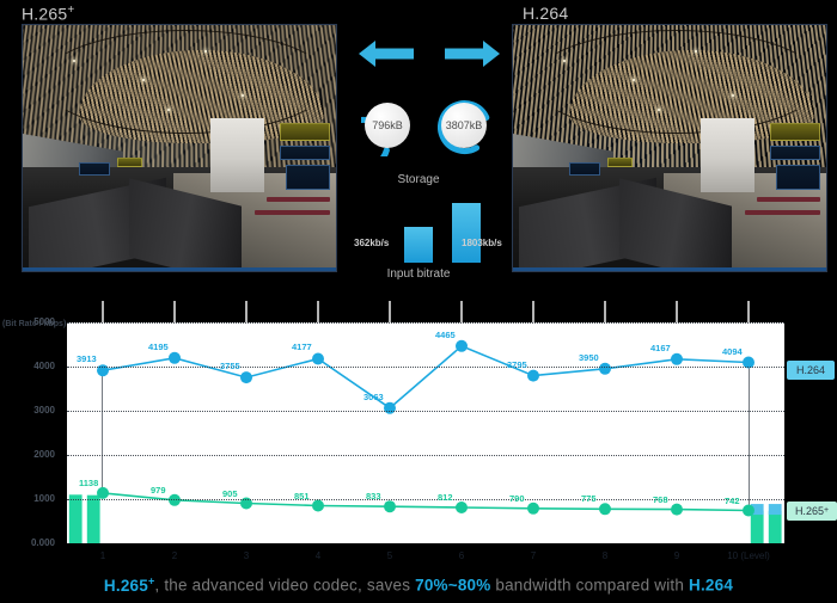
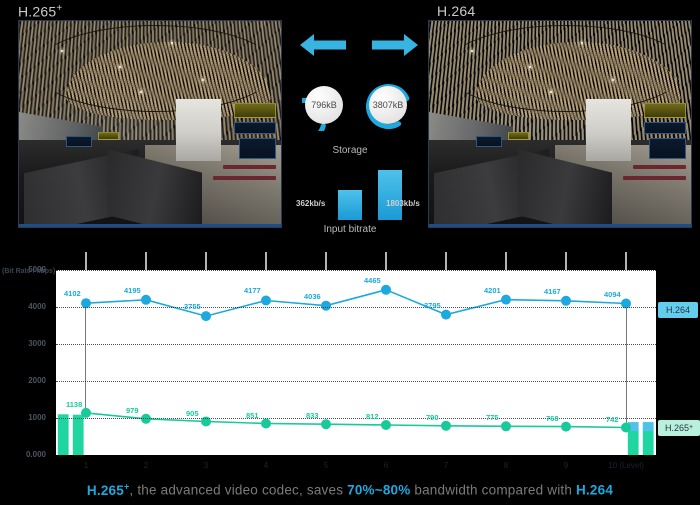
H.264/1: 3913 -> 4102
H.264/5: 3063 -> 4036
H.264/8: 3950 -> 4201
